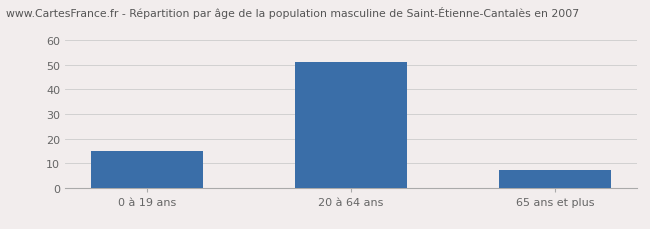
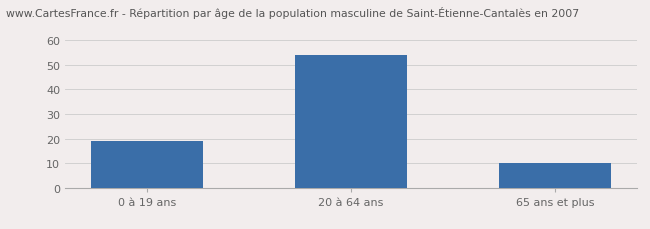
0 à 19 ans: 15 -> 19
20 à 64 ans: 51 -> 54
65 ans et plus: 7 -> 10
